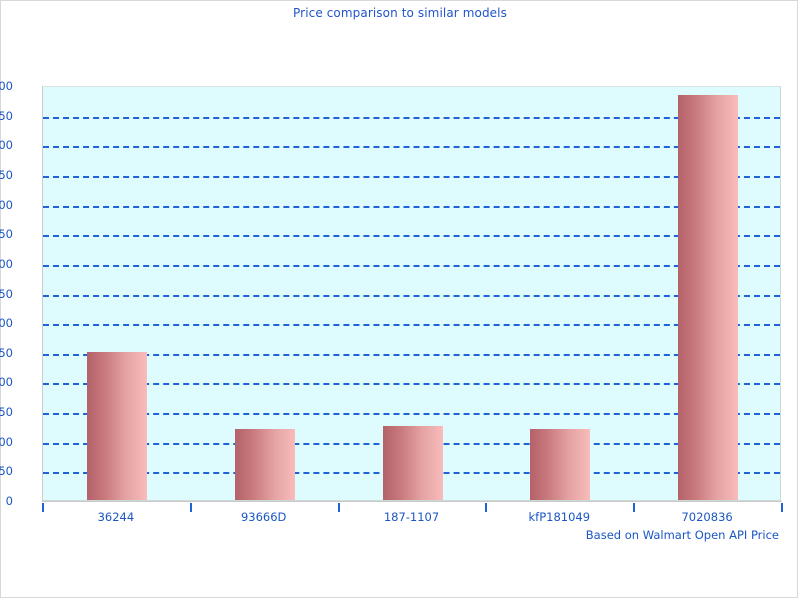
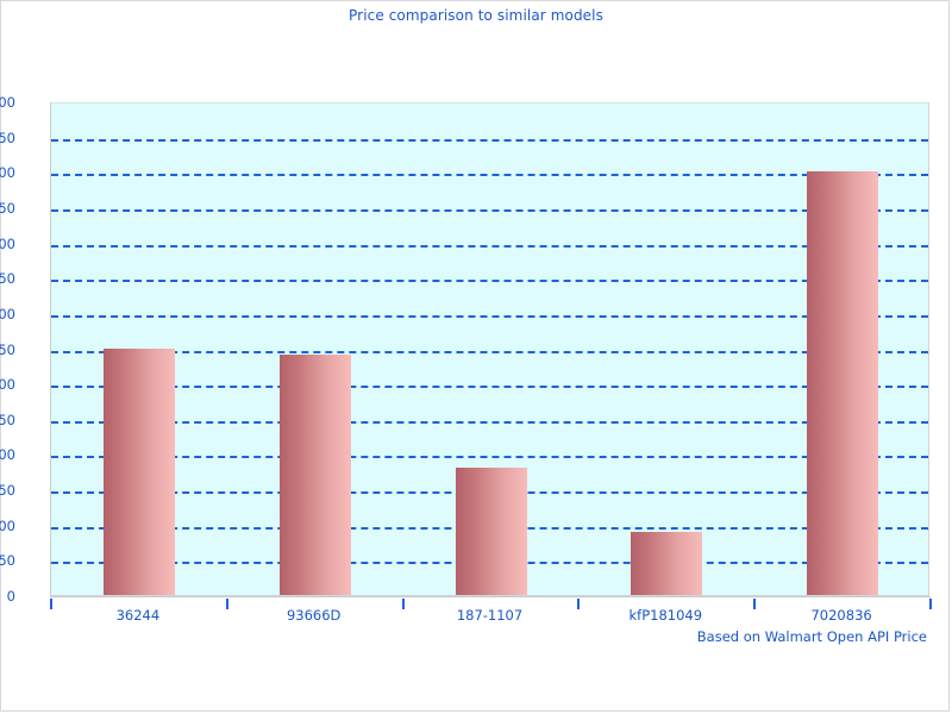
36244: 250 -> 350
93666D: 120 -> 340
187-1107: 120 -> 180
kfP181049: 120 -> 90
7020836: 680 -> 600
